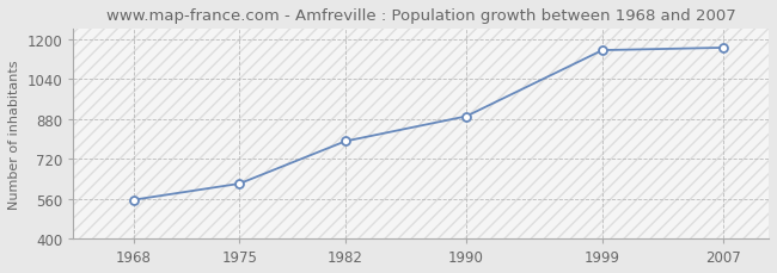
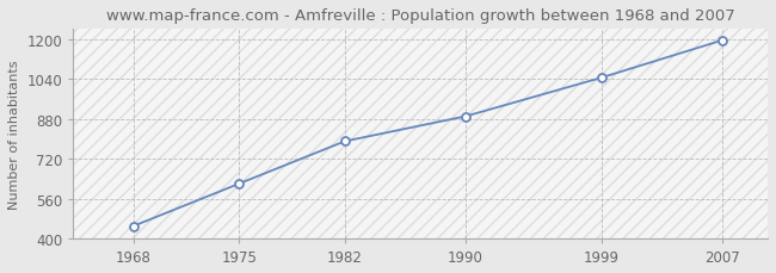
1968: 555 -> 450
1999: 1155 -> 1045
2007: 1165 -> 1195
